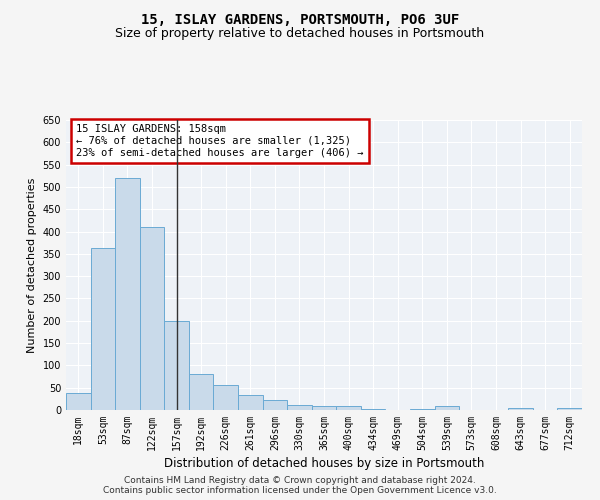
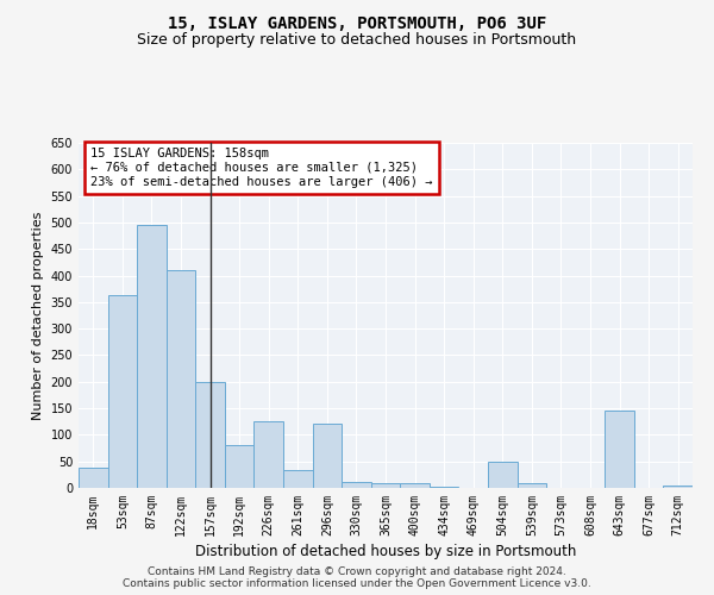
87sqm: 520 -> 495
226sqm: 55 -> 125
296sqm: 22 -> 120
504sqm: 2 -> 50
643sqm: 5 -> 145
